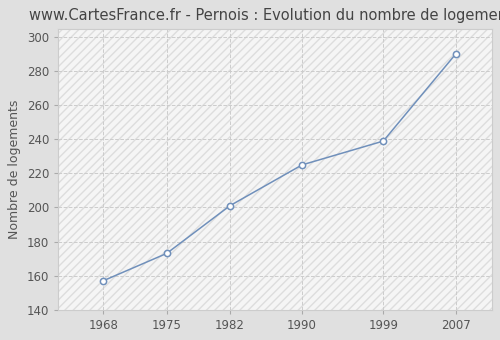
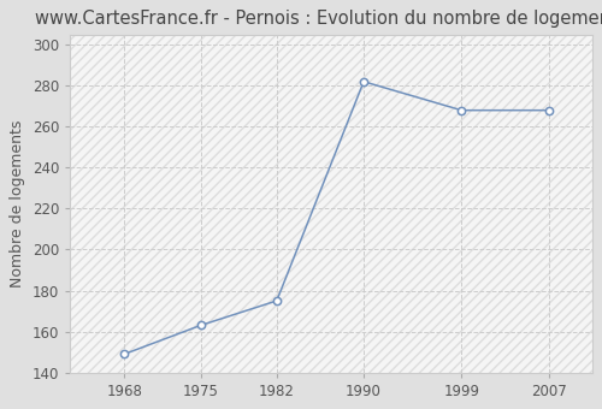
1968: 157 -> 149
1975: 173 -> 163
1982: 201 -> 175
1990: 225 -> 282
1999: 239 -> 268
2007: 290 -> 268
